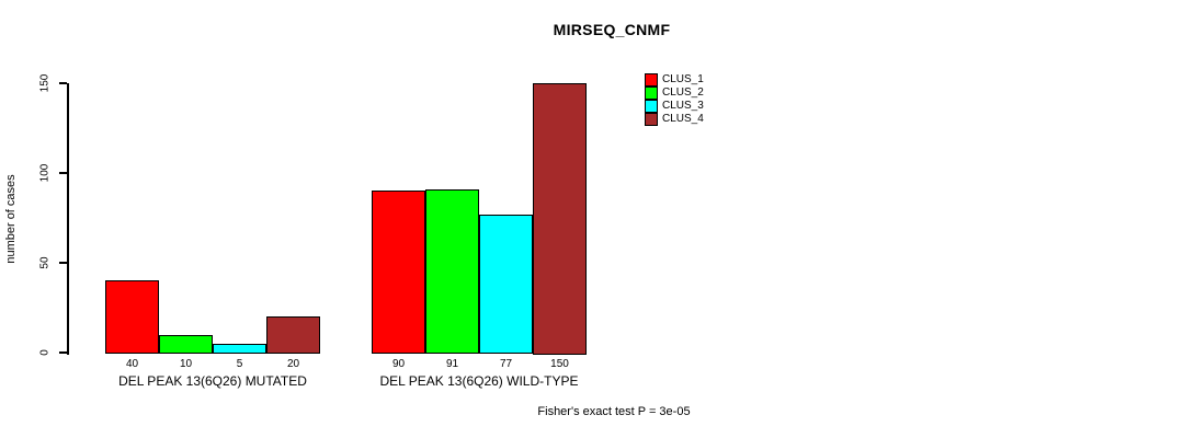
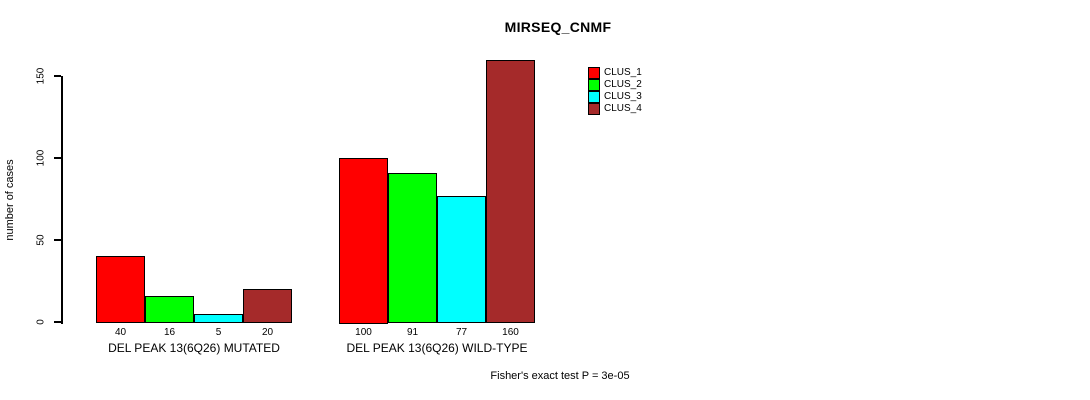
CLUS_2/DEL PEAK 13(6Q26) MUTATED: 10 -> 16
CLUS_1/DEL PEAK 13(6Q26) WILD-TYPE: 90 -> 100
CLUS_4/DEL PEAK 13(6Q26) WILD-TYPE: 150 -> 160
